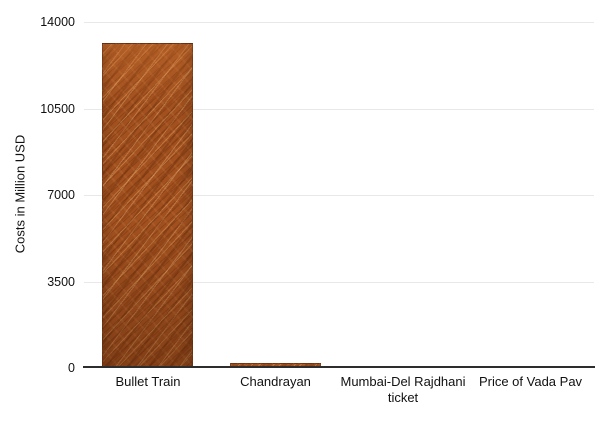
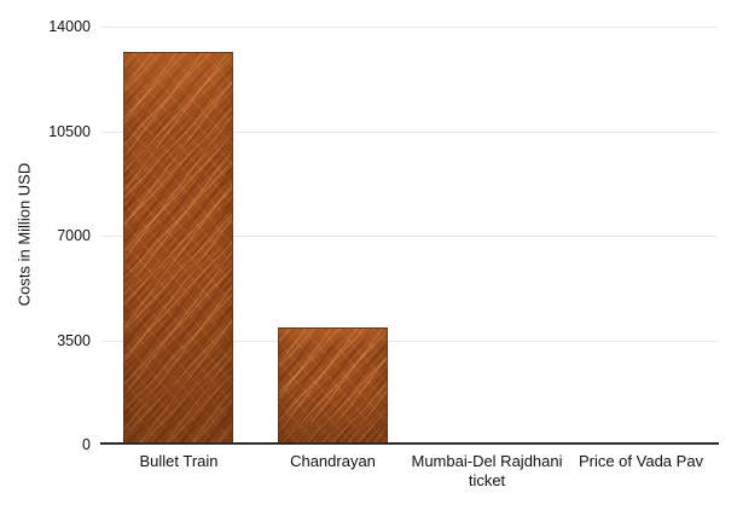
Chandrayan: 200 -> 3900
